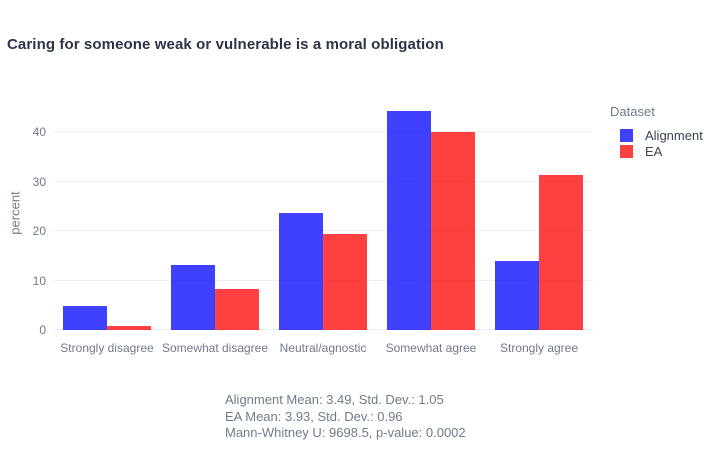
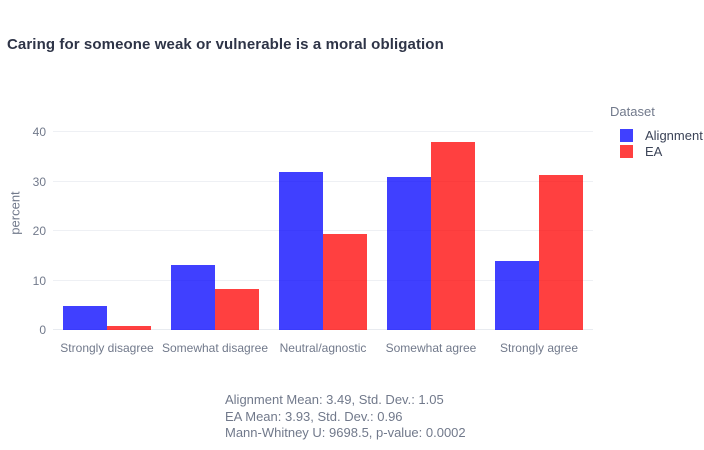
Alignment/Neutral/agnostic: 24 -> 32
Alignment/Somewhat agree: 44 -> 31
EA/Somewhat agree: 40 -> 38
